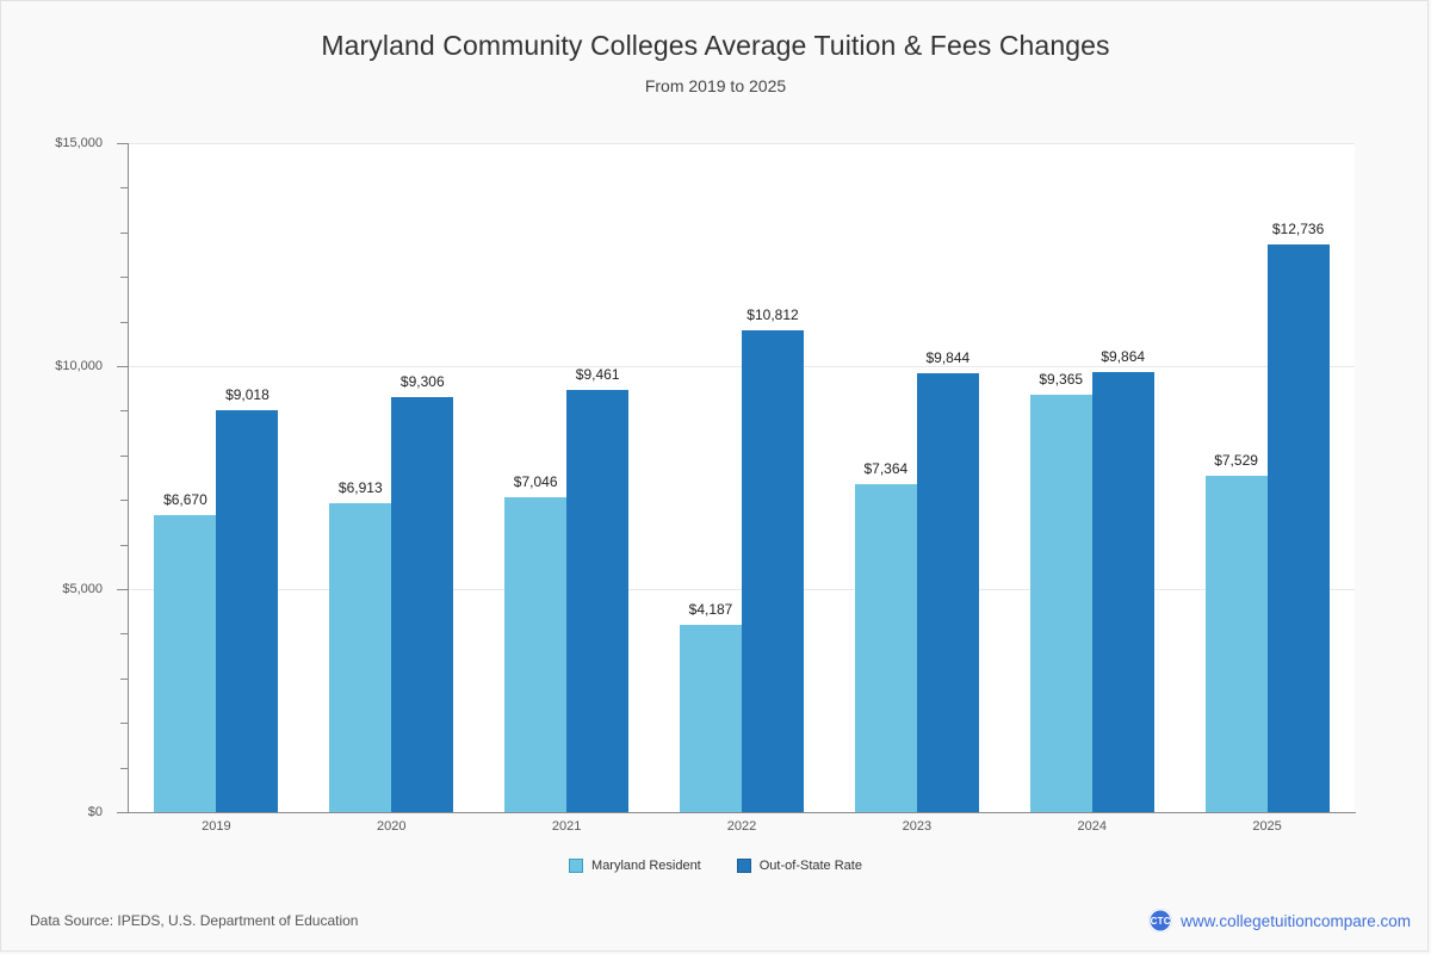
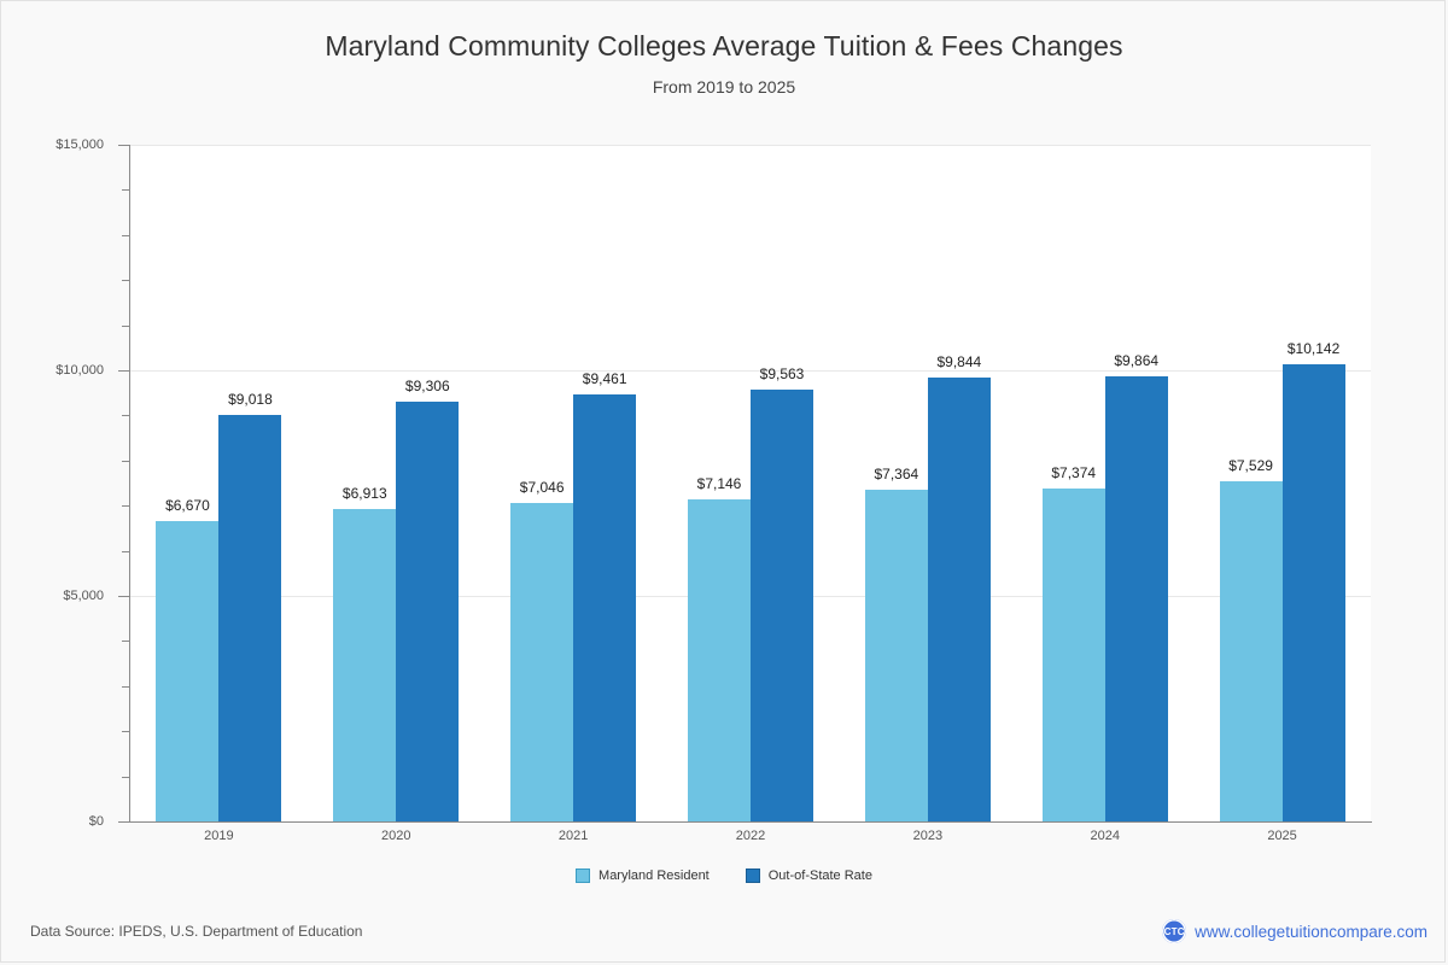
Maryland Resident/2022: $4,187 -> $7,146
Out-of-State Rate/2022: $10,812 -> $9,563
Maryland Resident/2024: $9,365 -> $7,374
Out-of-State Rate/2025: $12,736 -> $10,142
